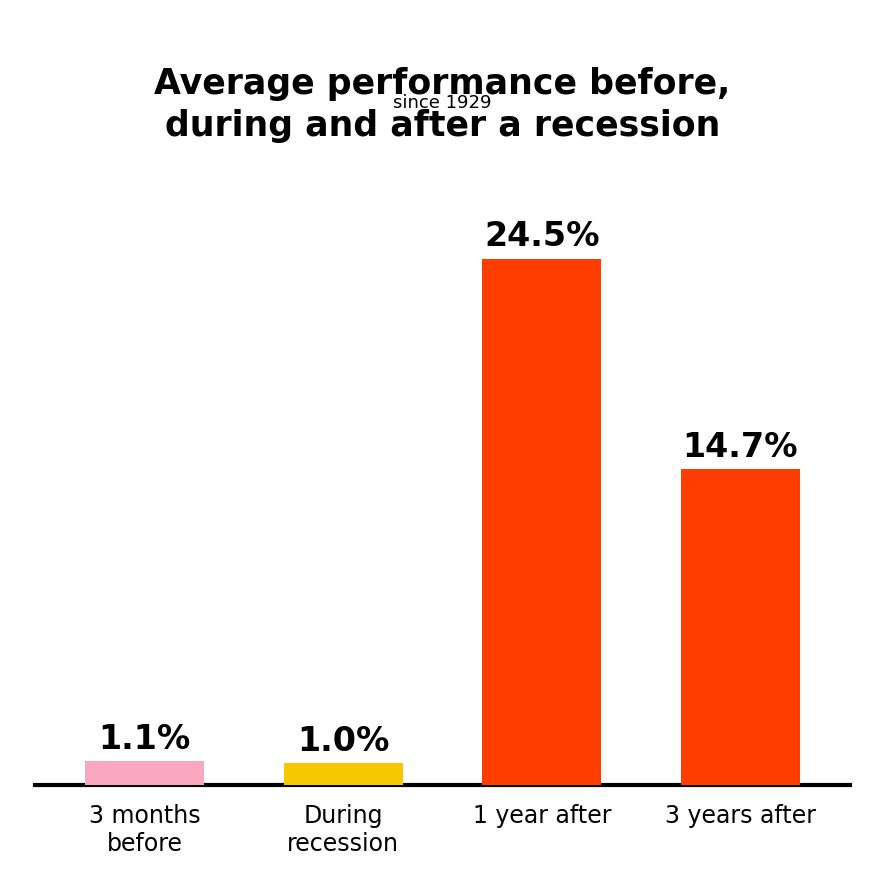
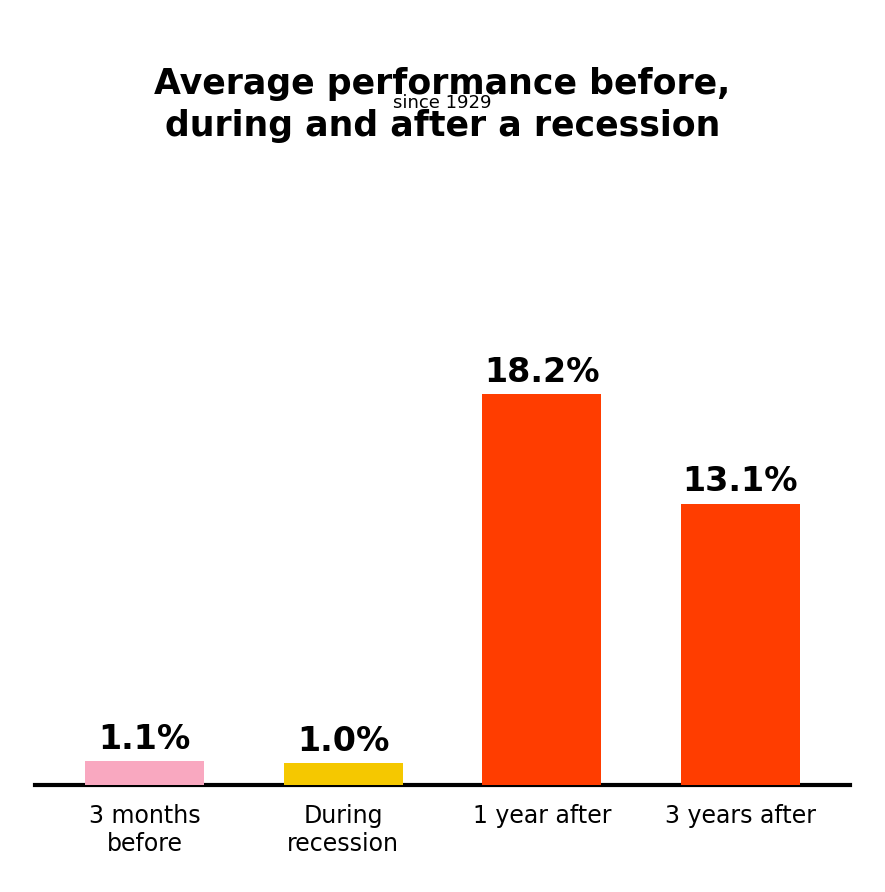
1 year after: 24.5% -> 18.2%
3 years after: 14.7% -> 13.1%
